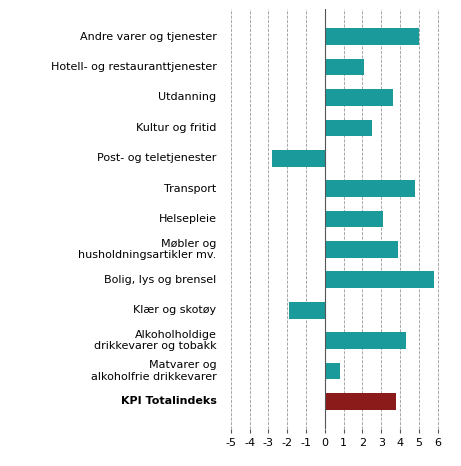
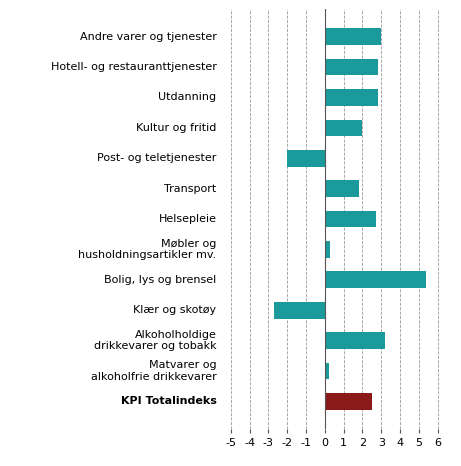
Andre varer og tjenester: 5.0 -> 3.0
Hotell- og restauranttjenester: 2.1 -> 2.8
Utdanning: 3.6 -> 2.8
Kultur og fritid: 2.5 -> 2.0
Post- og teletjenester: -2.8 -> -2.0
Transport: 4.8 -> 1.8
Helsepleie: 3.1 -> 2.7
Møbler og husholdningsartikler mv.: 3.9 -> 0.3
Bolig, lys og brensel: 5.8 -> 5.4
Klær og skotøy: -1.9 -> -2.7
Alkoholholdige drikkevarer og tobakk: 4.3 -> 3.2
Matvarer og alkoholfrie drikkevarer: 0.8 -> 0.2
KPI Totalindeks: 3.8 -> 2.5
